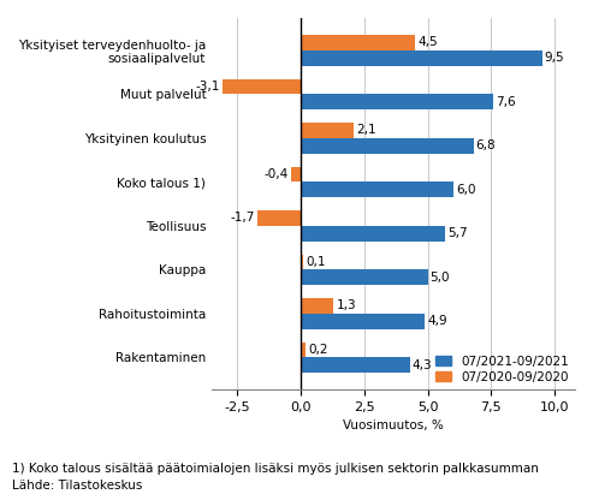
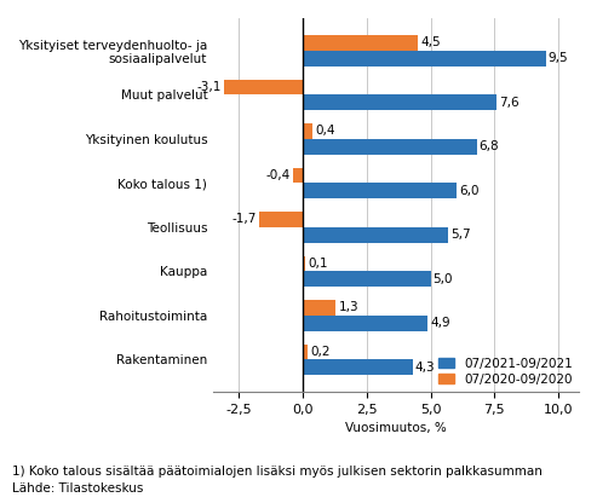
07/2020-09/2020/Yksityinen koulutus: 2,1 -> 0,4
